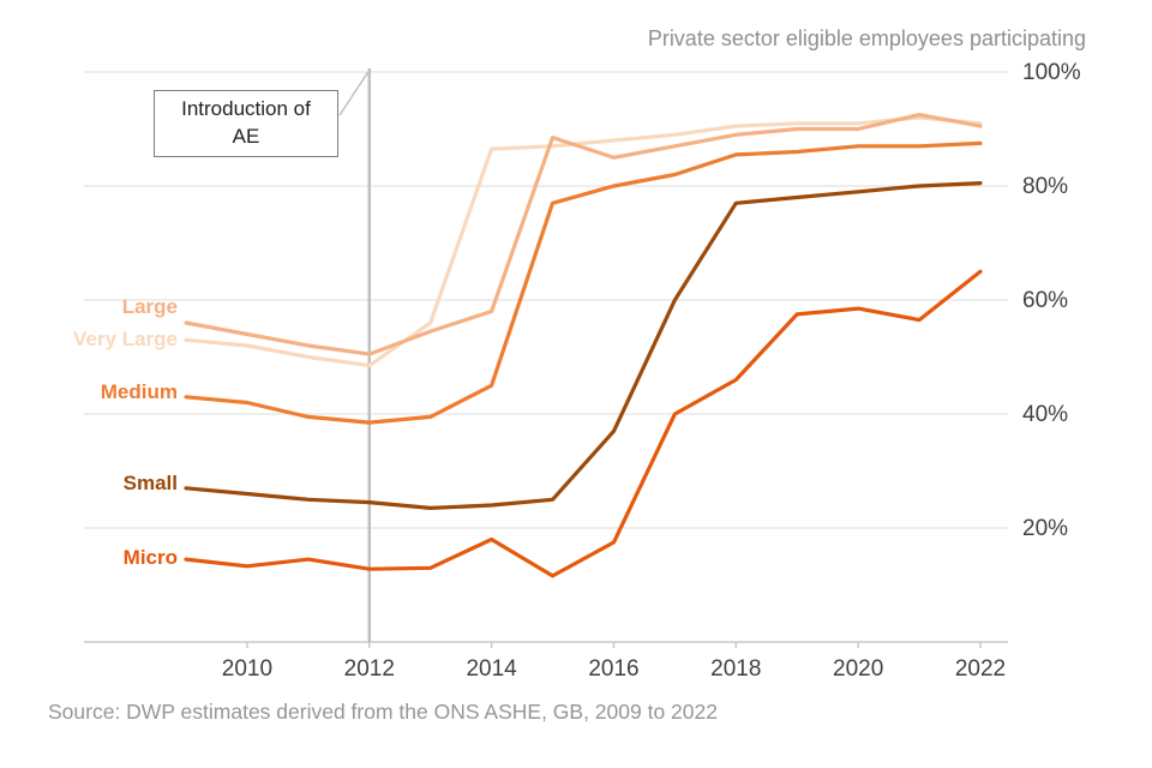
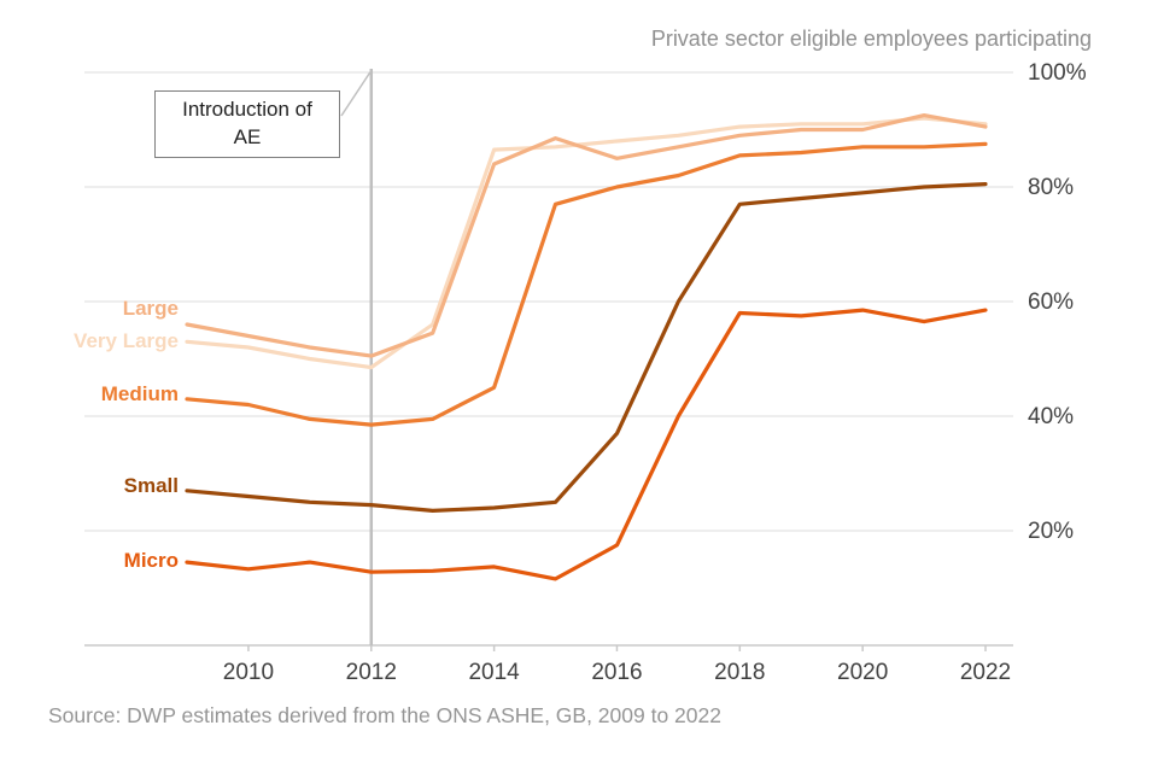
Large/2014: 58% -> 84%
Micro/2014: 18% -> 14%
Micro/2018: 46% -> 58%
Micro/2022: 65% -> 58%
